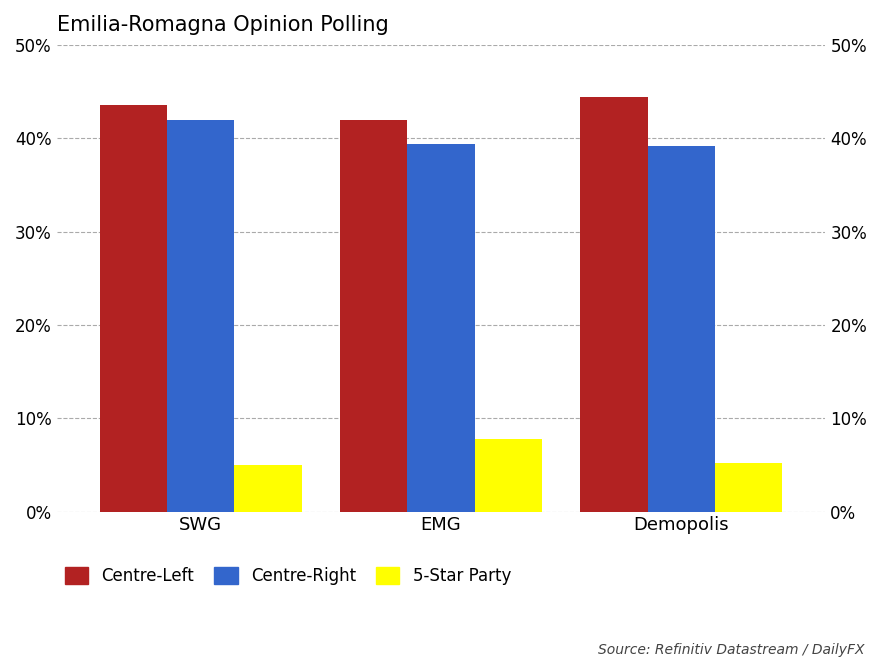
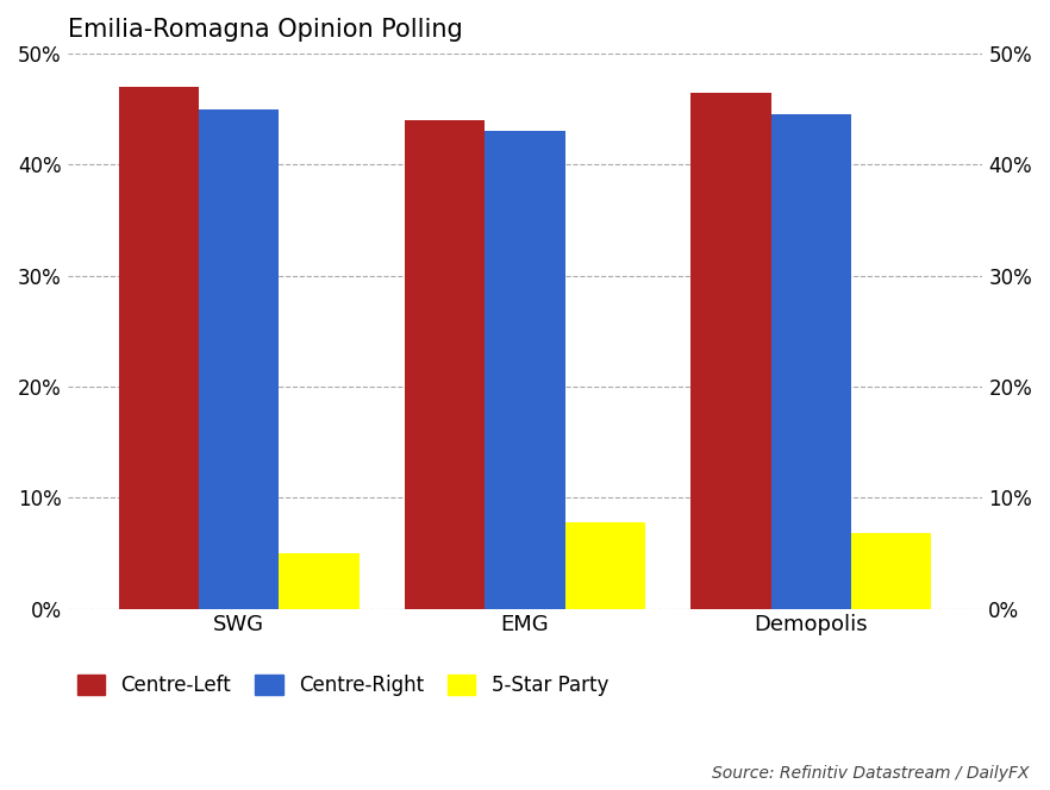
Centre-Left/SWG: 43.6% -> 47.0%
Centre-Right/SWG: 42.0% -> 45.0%
Centre-Left/EMG: 42.0% -> 44.0%
Centre-Right/EMG: 39.4% -> 43.0%
Centre-Left/Demopolis: 44.4% -> 46.5%
Centre-Right/Demopolis: 39.2% -> 44.5%
5-Star Party/Demopolis: 5.2% -> 6.8%
